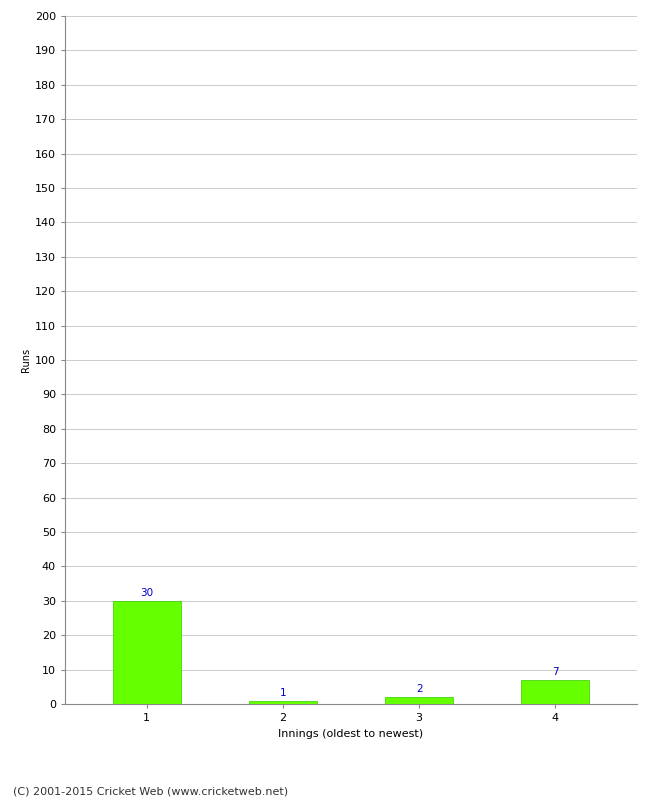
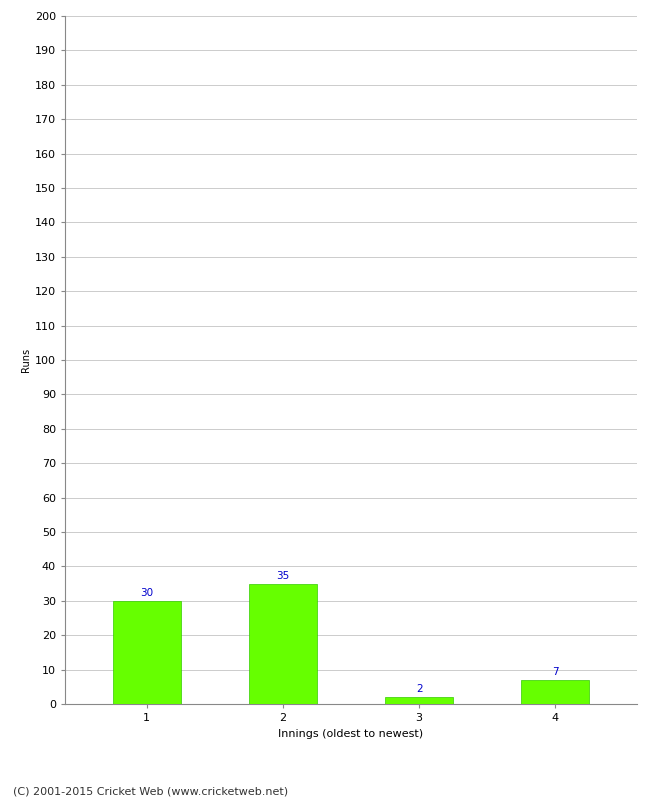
2: 1 -> 35
